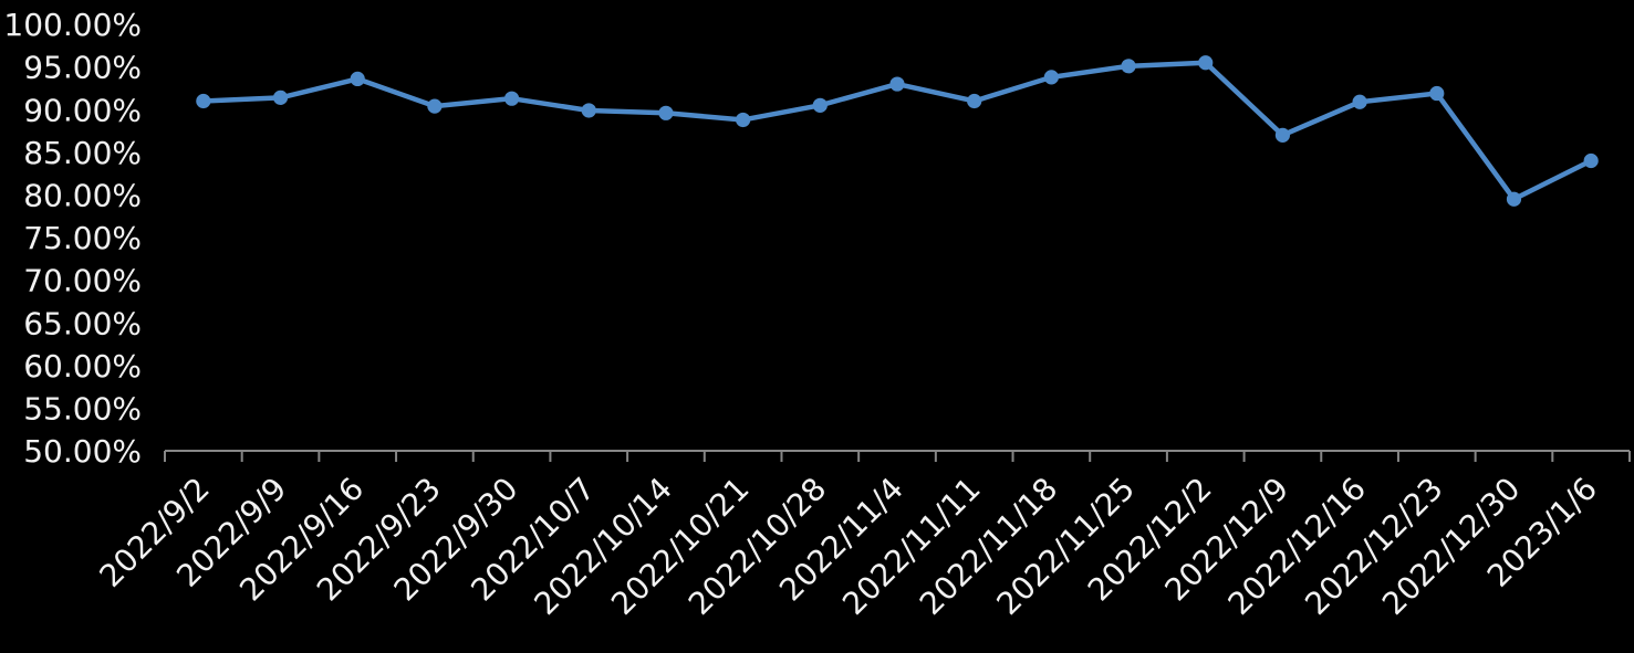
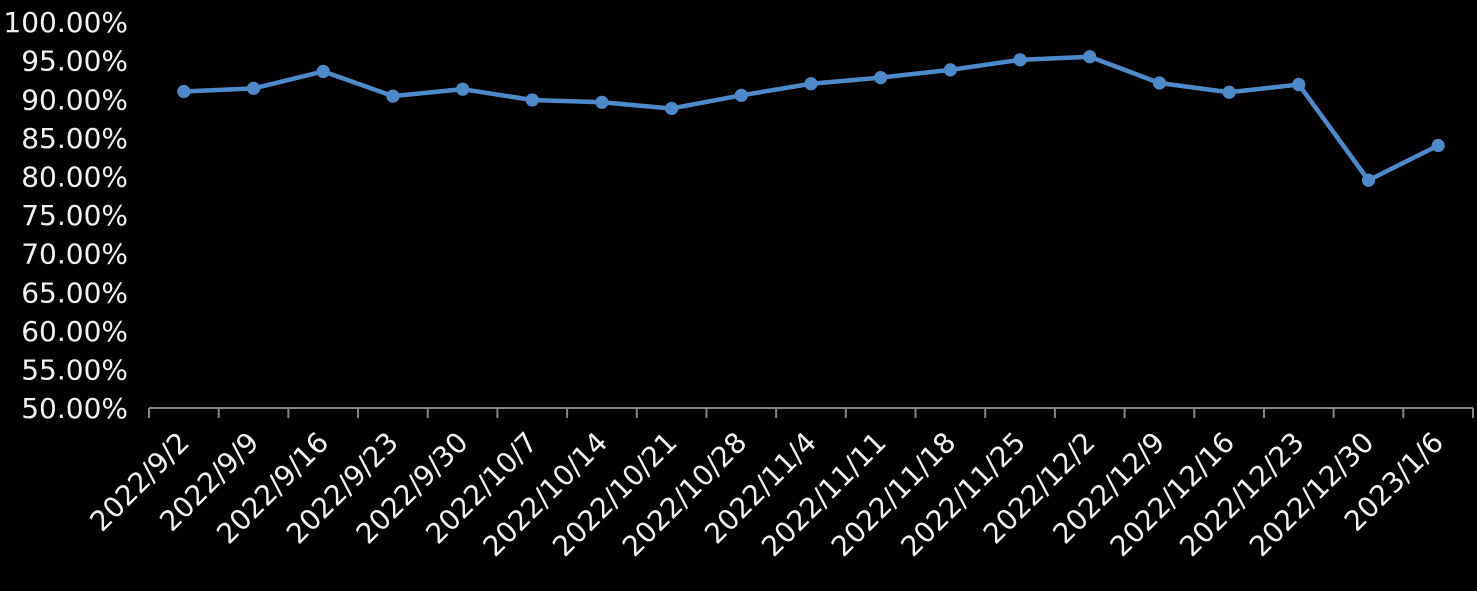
2022/11/4: 93% -> 92%
2022/11/11: 91% -> 93%
2022/12/9: 87% -> 92%
